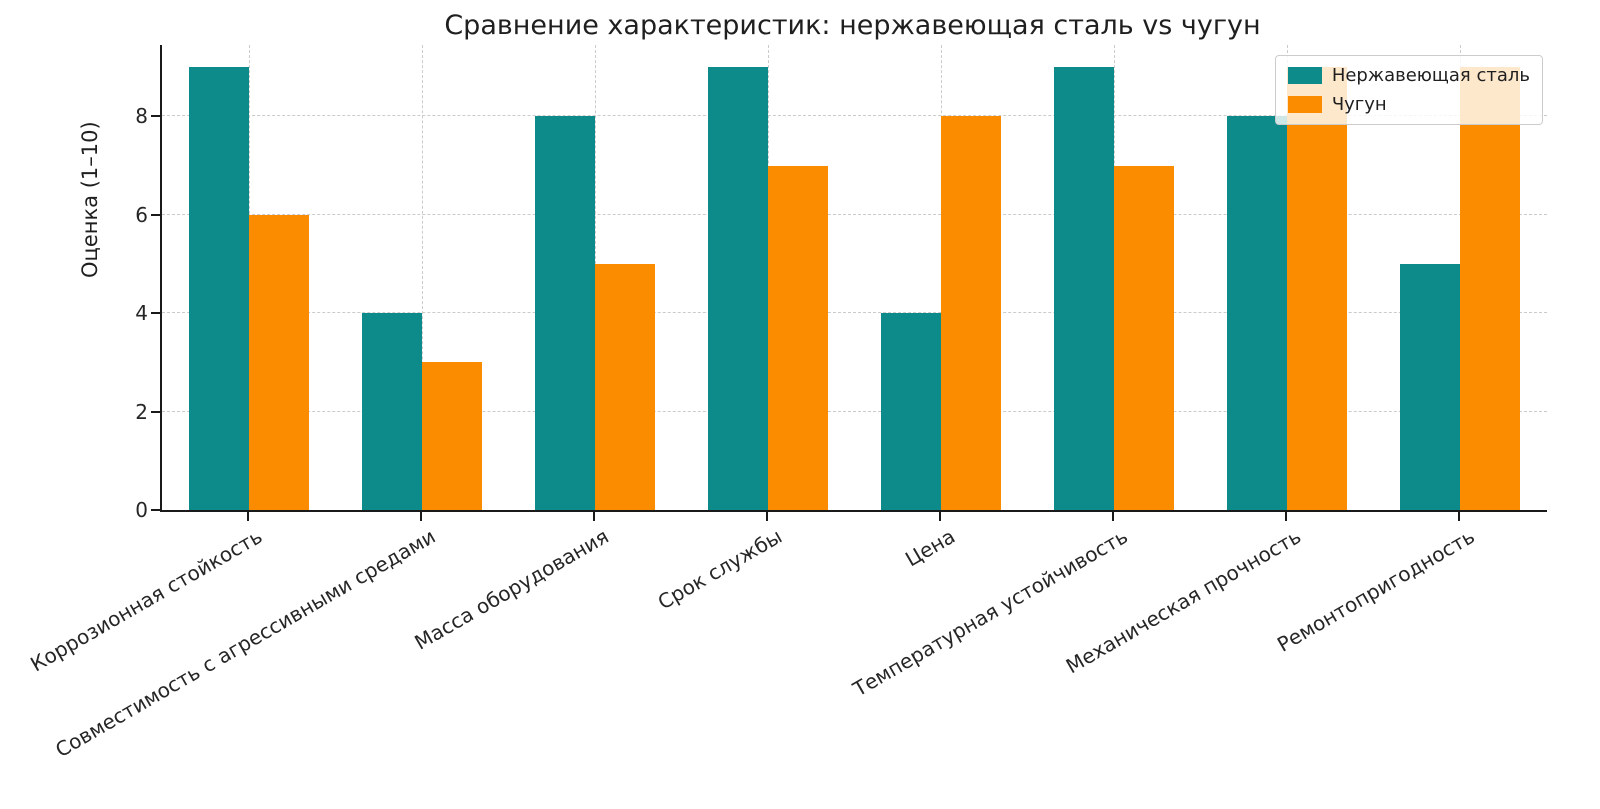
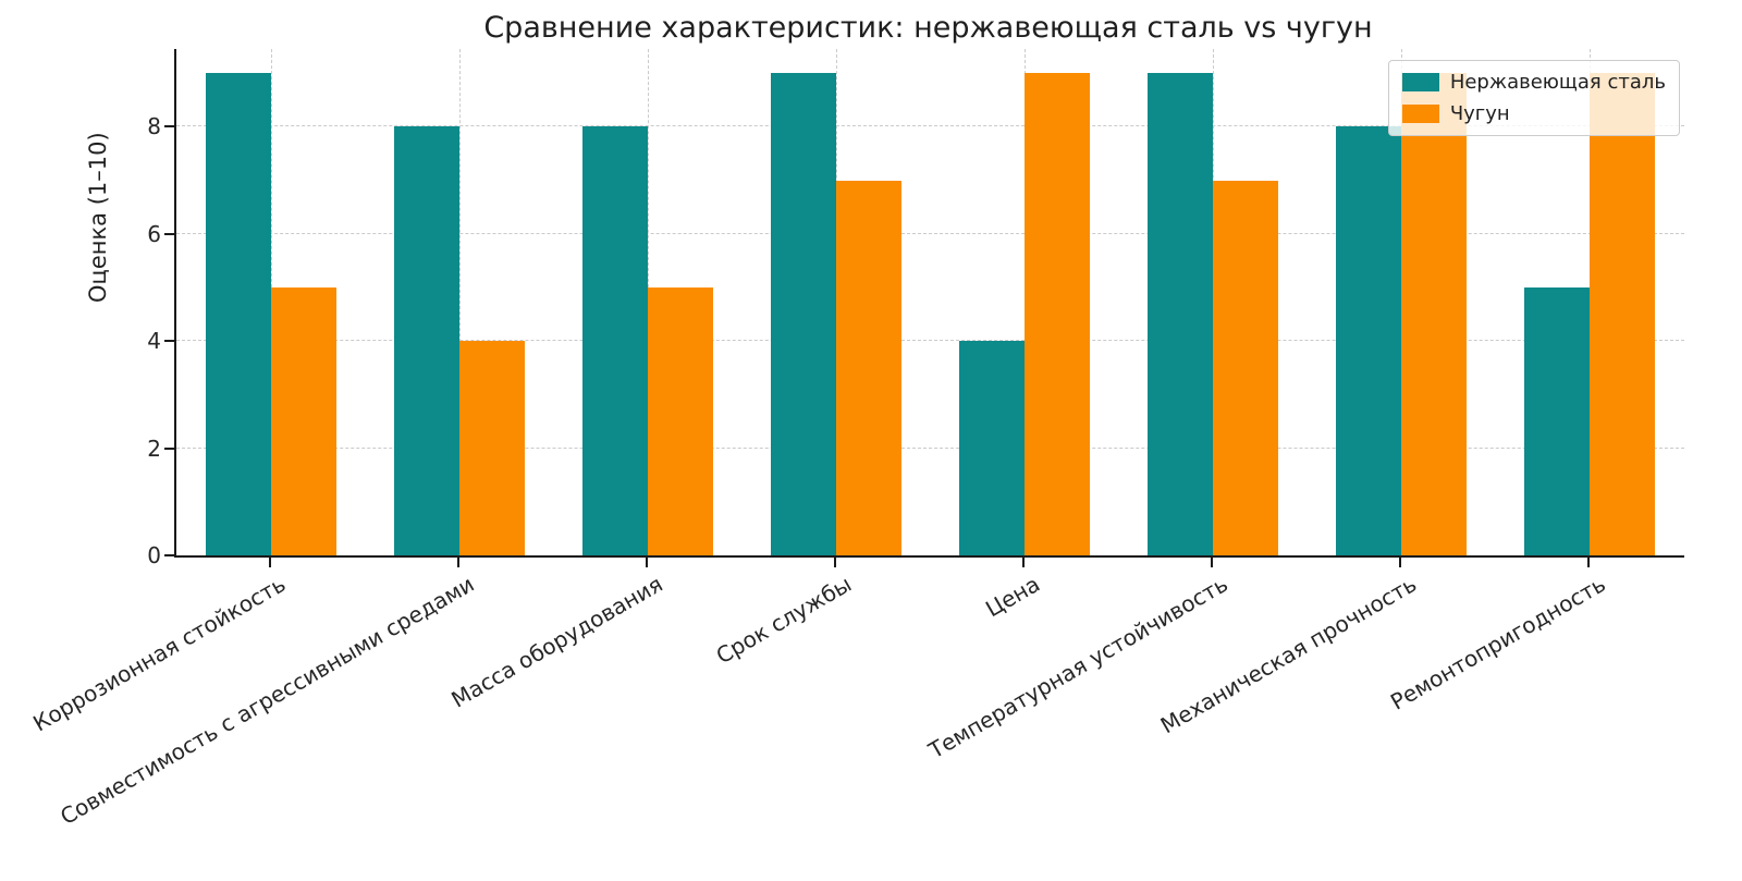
Чугун/Коррозионная стойкость: 6 -> 5
Нержавеющая сталь/Совместимость с агрессивными средами: 4 -> 8
Чугун/Совместимость с агрессивными средами: 3 -> 4
Чугун/Цена: 8 -> 9
